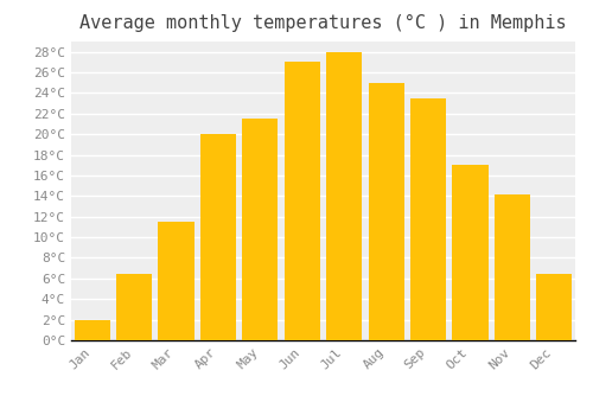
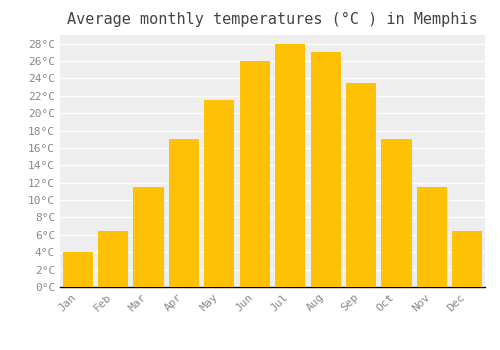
Jan: 2.0°C -> 4.0°C
Apr: 20.0°C -> 17.0°C
Jun: 27.0°C -> 26.0°C
Aug: 25.0°C -> 27.0°C
Nov: 14.2°C -> 11.5°C
